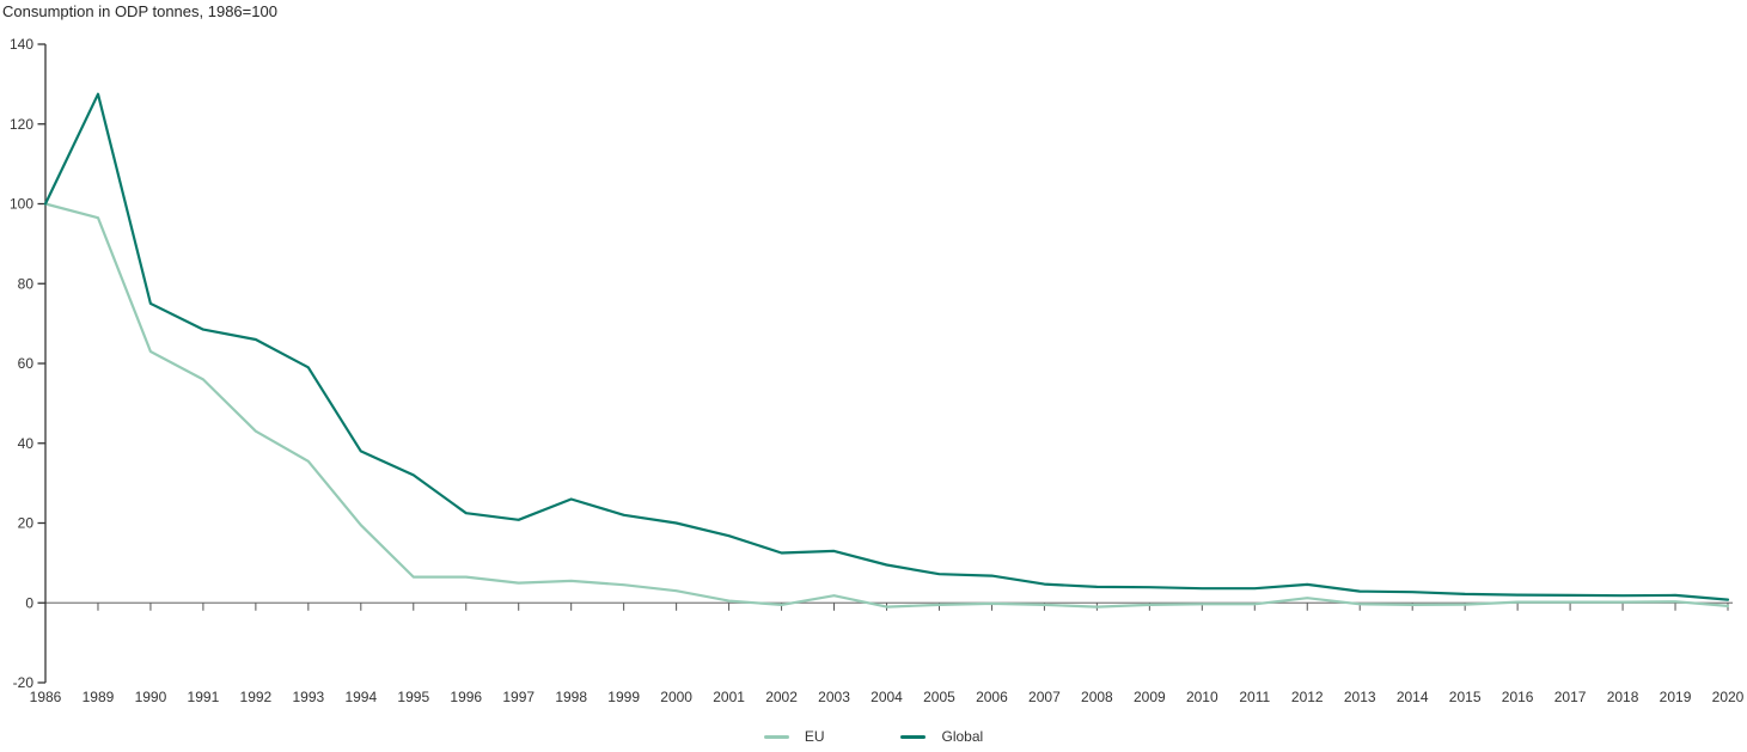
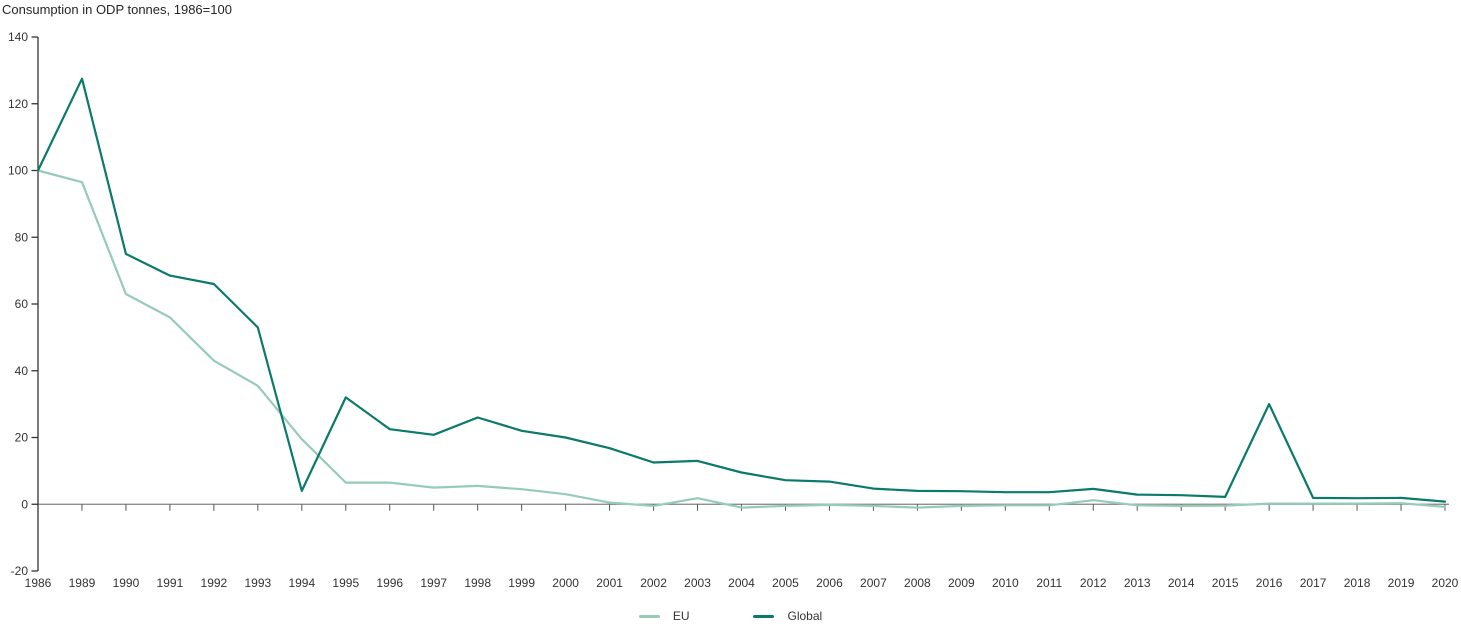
Global/1993: 59 -> 53
Global/1994: 38 -> 4
Global/2016: 2 -> 30
